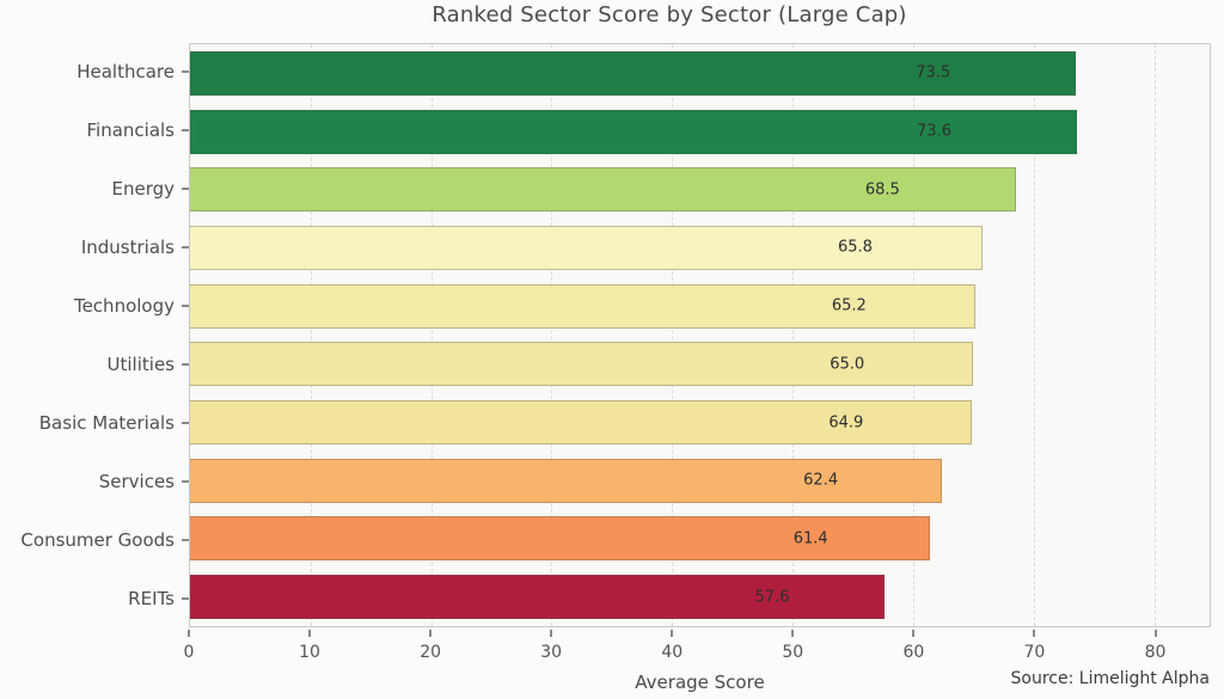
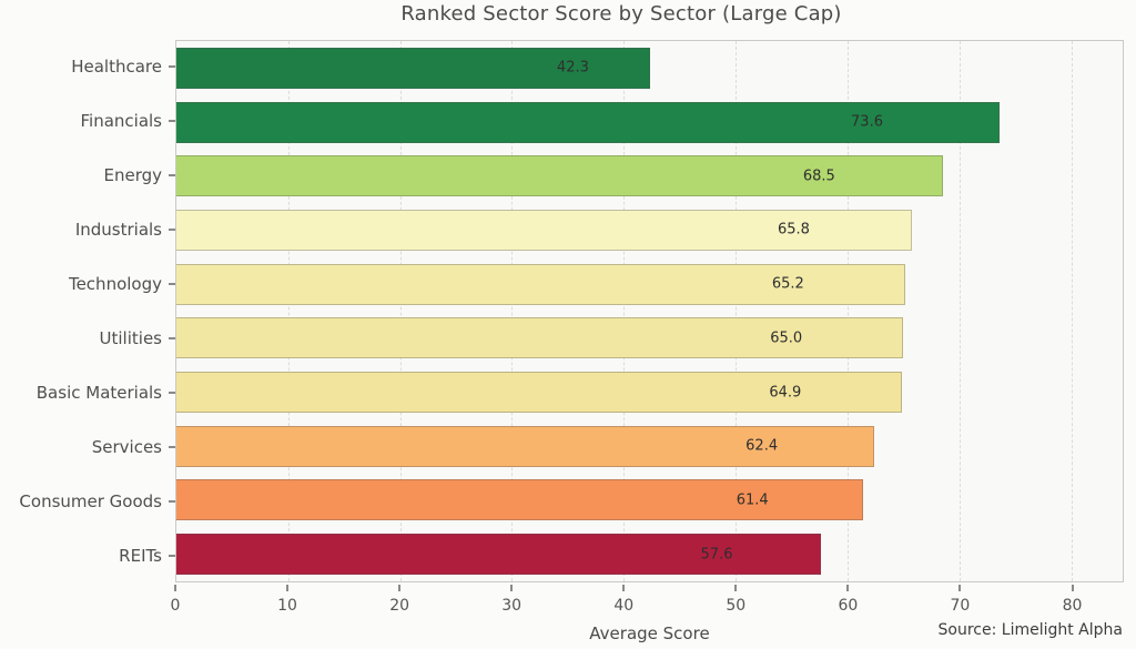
Healthcare: 73.5 -> 42.3
